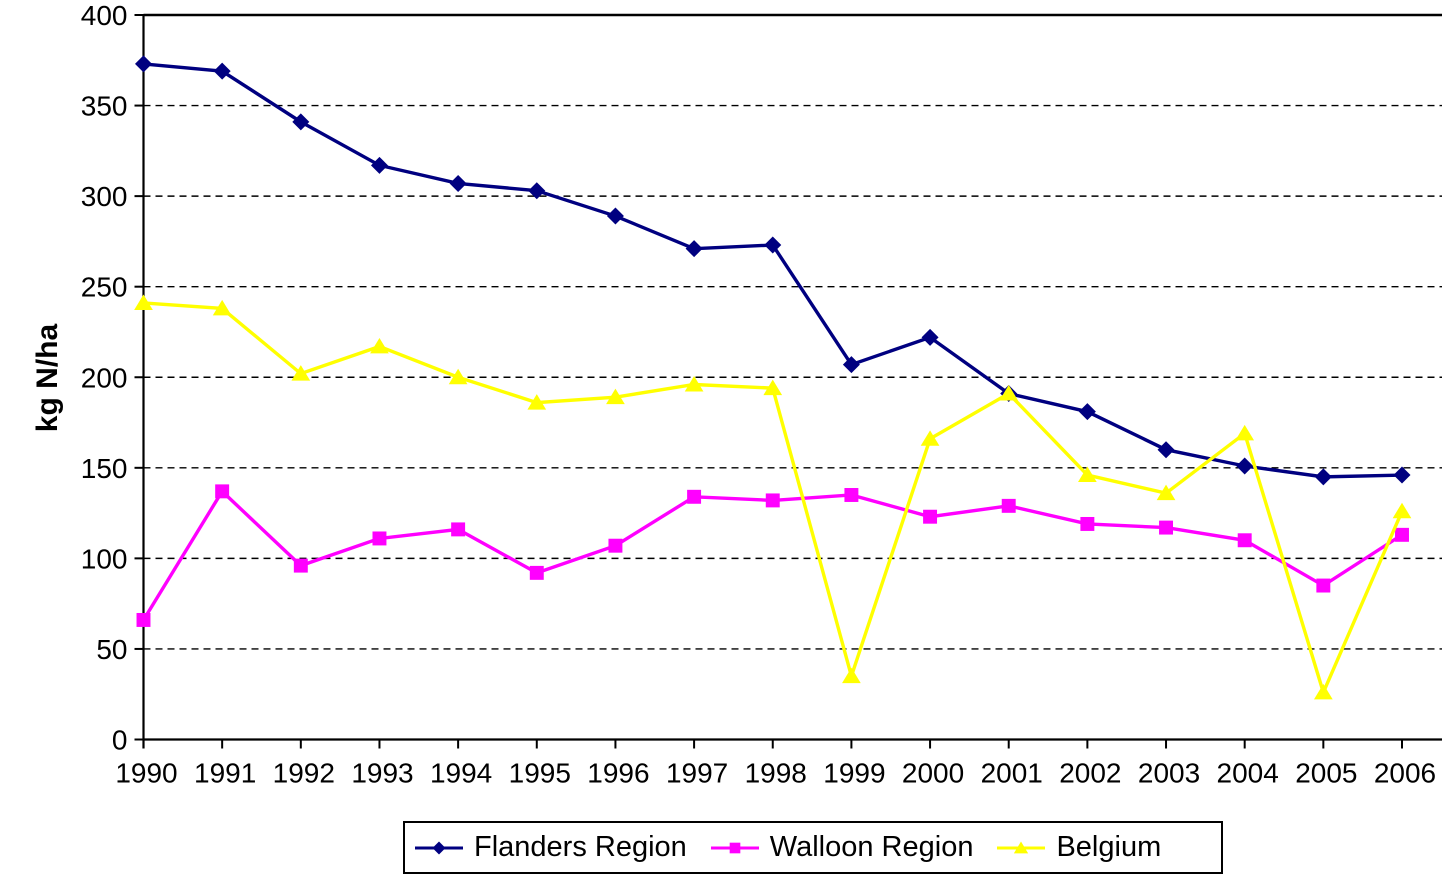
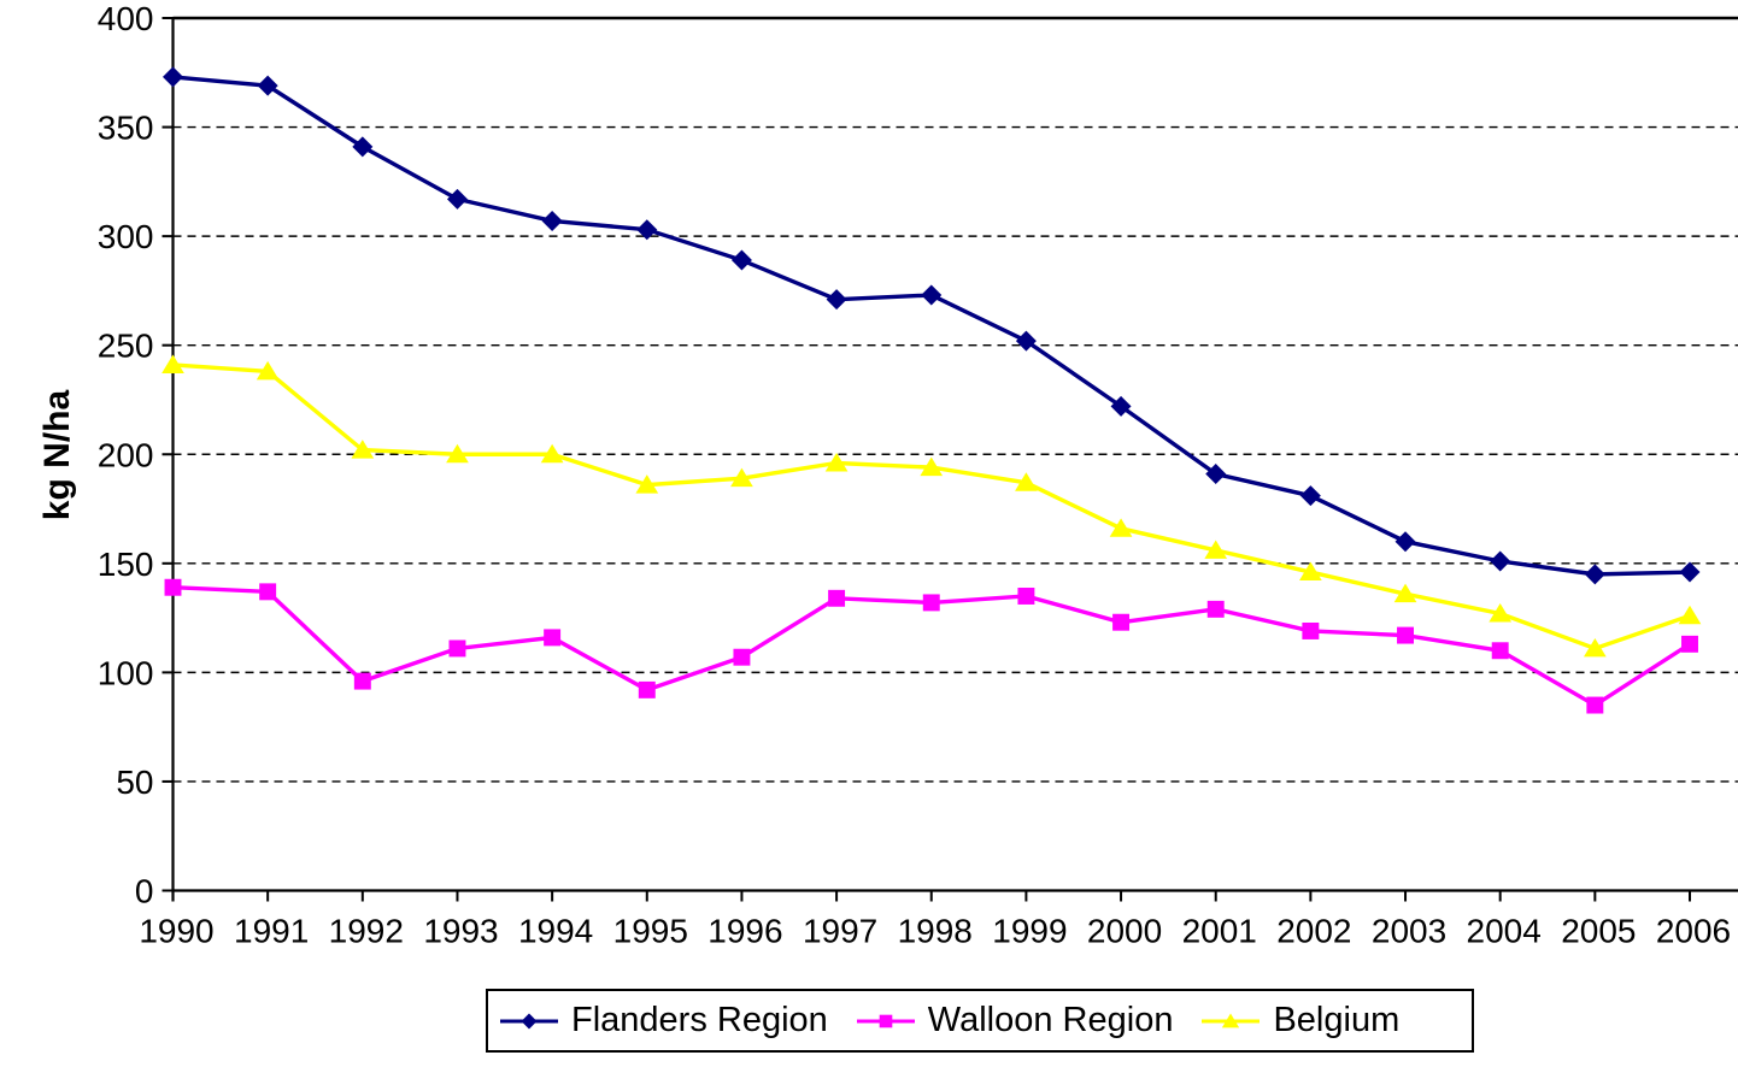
Walloon Region/1990: 66 -> 139
Belgium/1993: 217 -> 200
Flanders Region/1999: 207 -> 252
Belgium/1999: 35 -> 187
Belgium/2001: 191 -> 156
Belgium/2004: 169 -> 127
Belgium/2005: 26 -> 111
